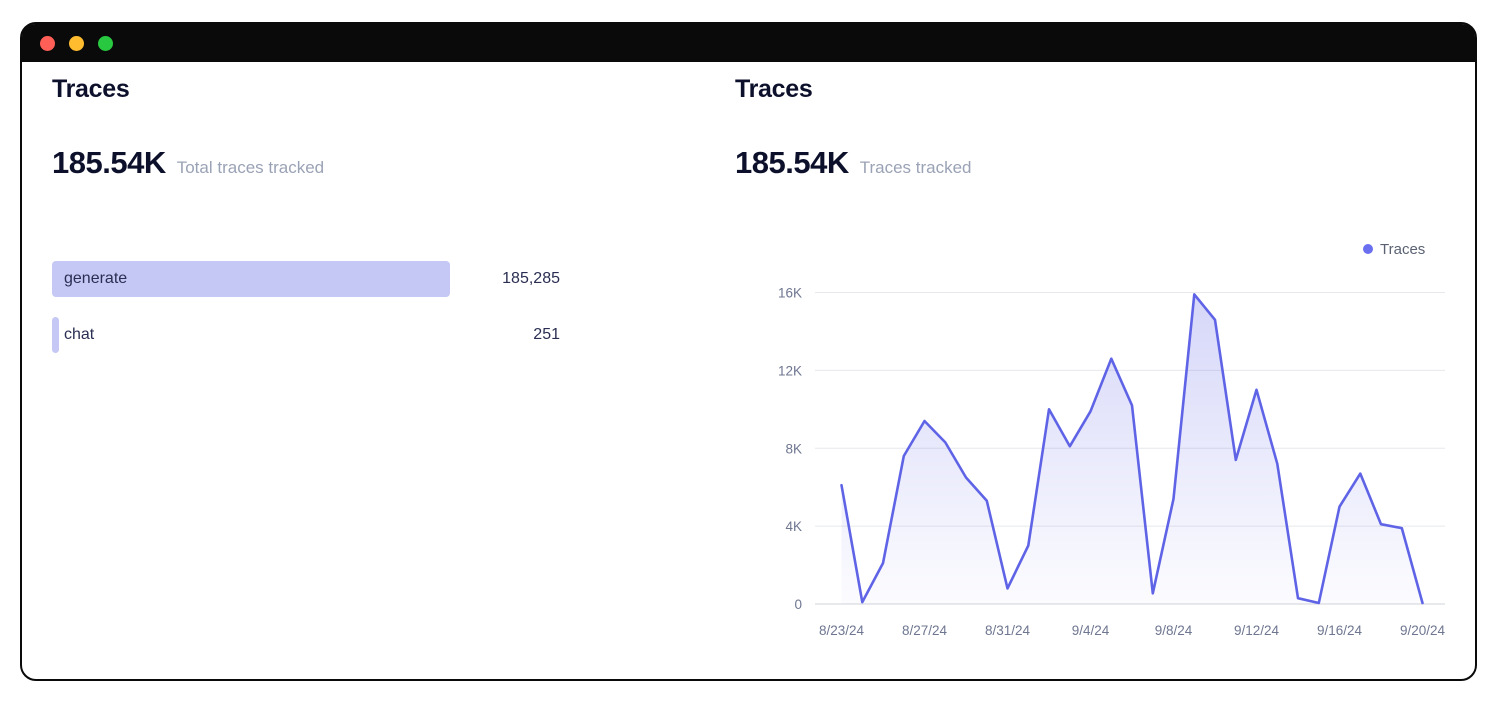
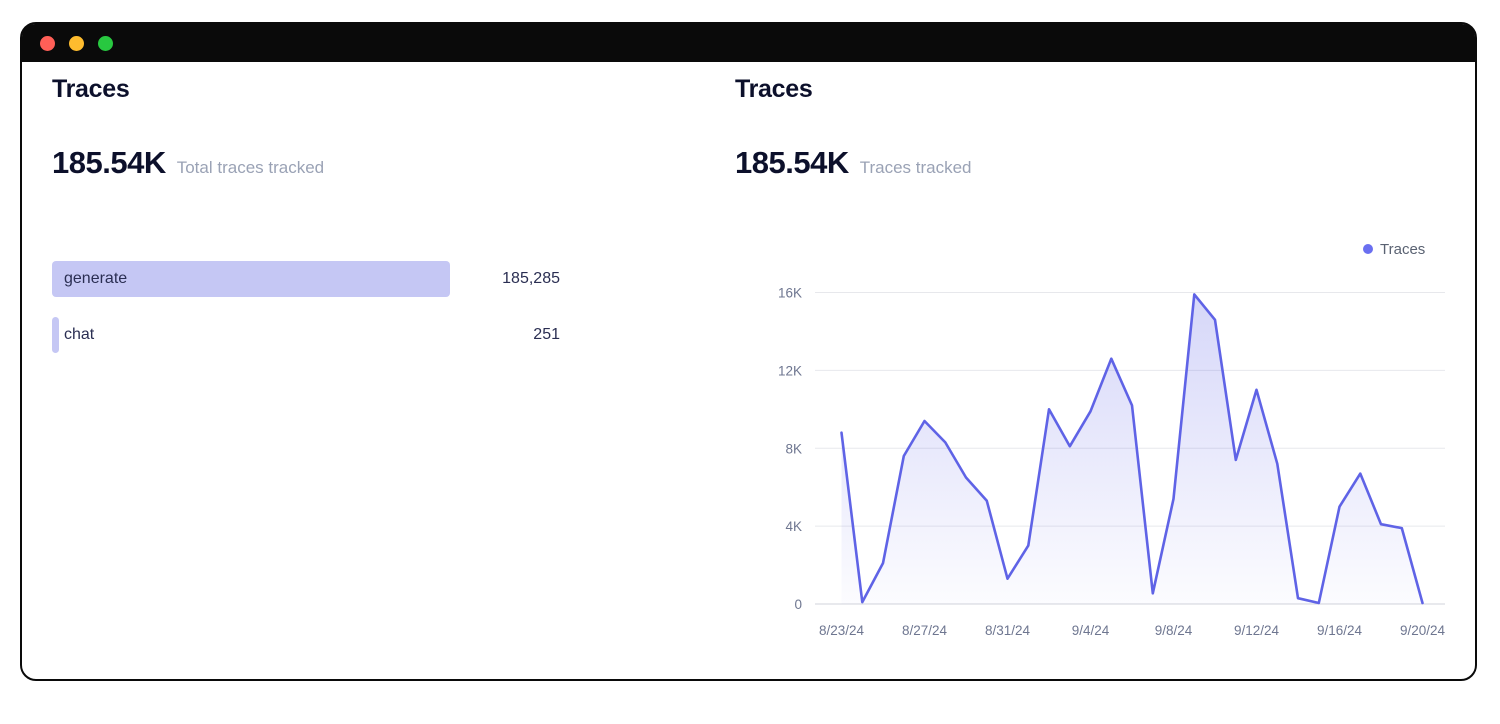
8/23/24: 6.1K -> 8.8K
8/31/24: 0.8K -> 1.3K
